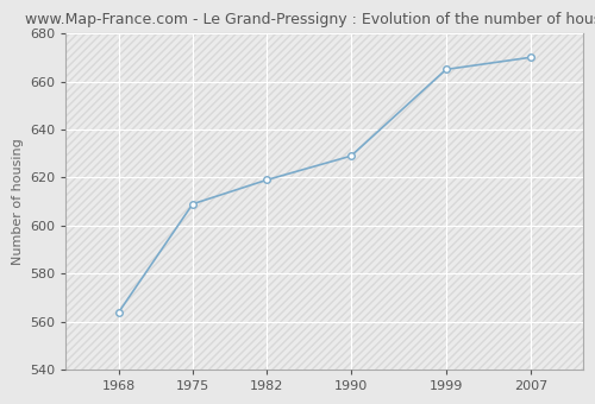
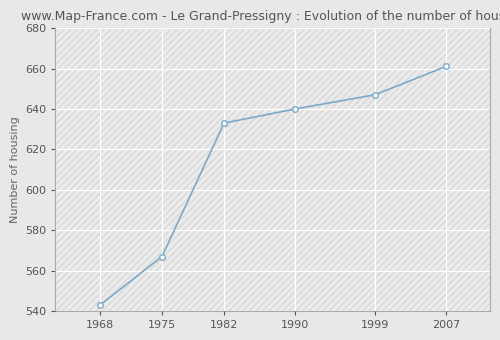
1968: 564 -> 543
1975: 609 -> 567
1982: 619 -> 633
1990: 629 -> 640
1999: 665 -> 647
2007: 670 -> 661
